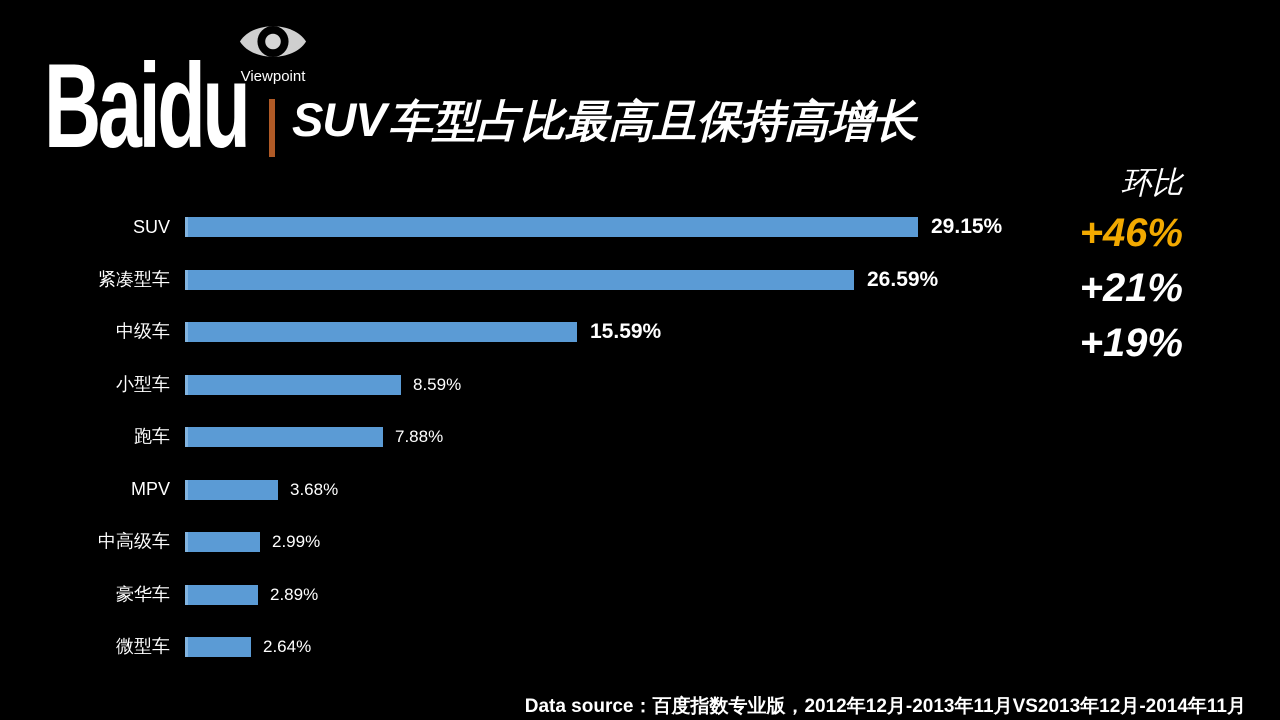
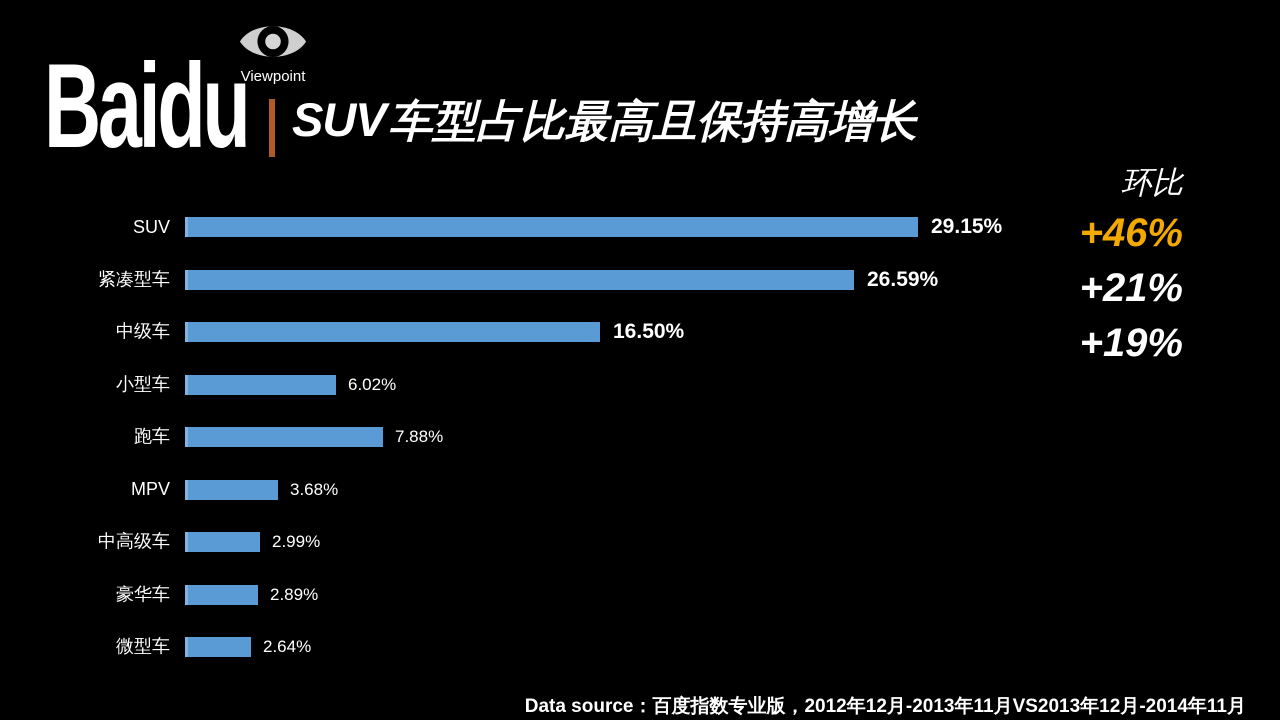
中级车: 15.59% -> 16.50%
小型车: 8.59% -> 6.02%
